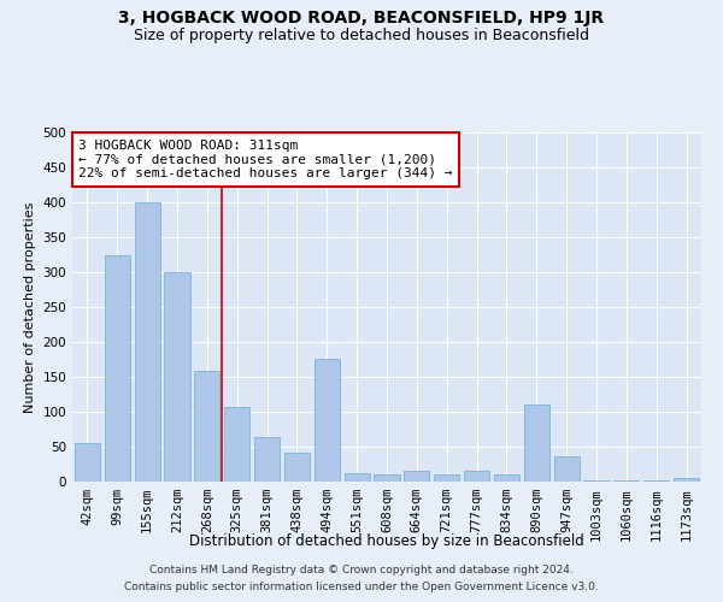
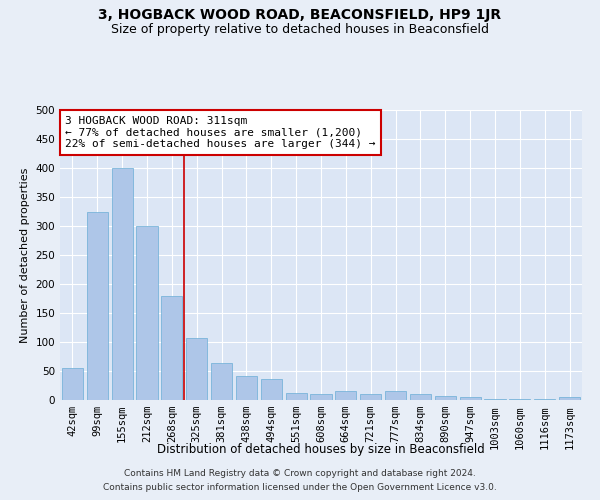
268sqm: 158 -> 180
494sqm: 176 -> 37
890sqm: 110 -> 7
947sqm: 36 -> 5
